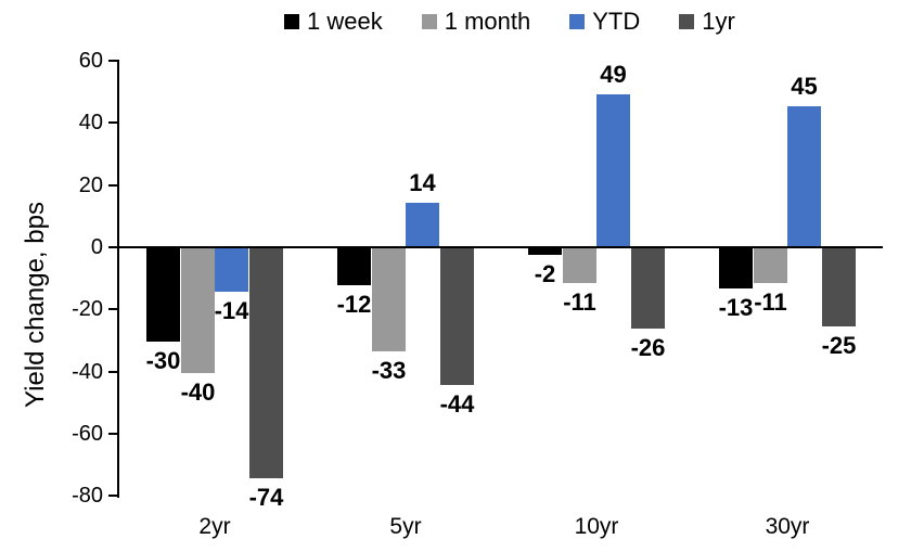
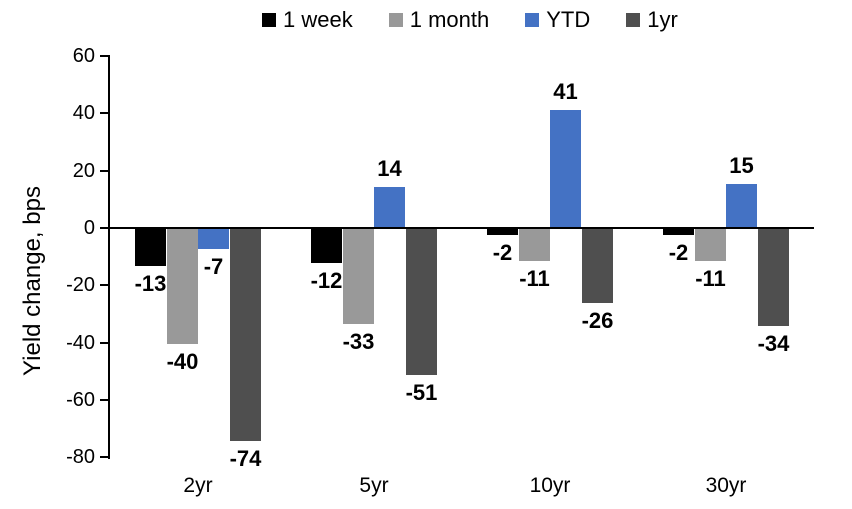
1 week/2yr: -30 -> -13
YTD/2yr: -14 -> -7
1yr/5yr: -44 -> -51
YTD/10yr: 49 -> 41
1 week/30yr: -13 -> -2
YTD/30yr: 45 -> 15
1yr/30yr: -25 -> -34
